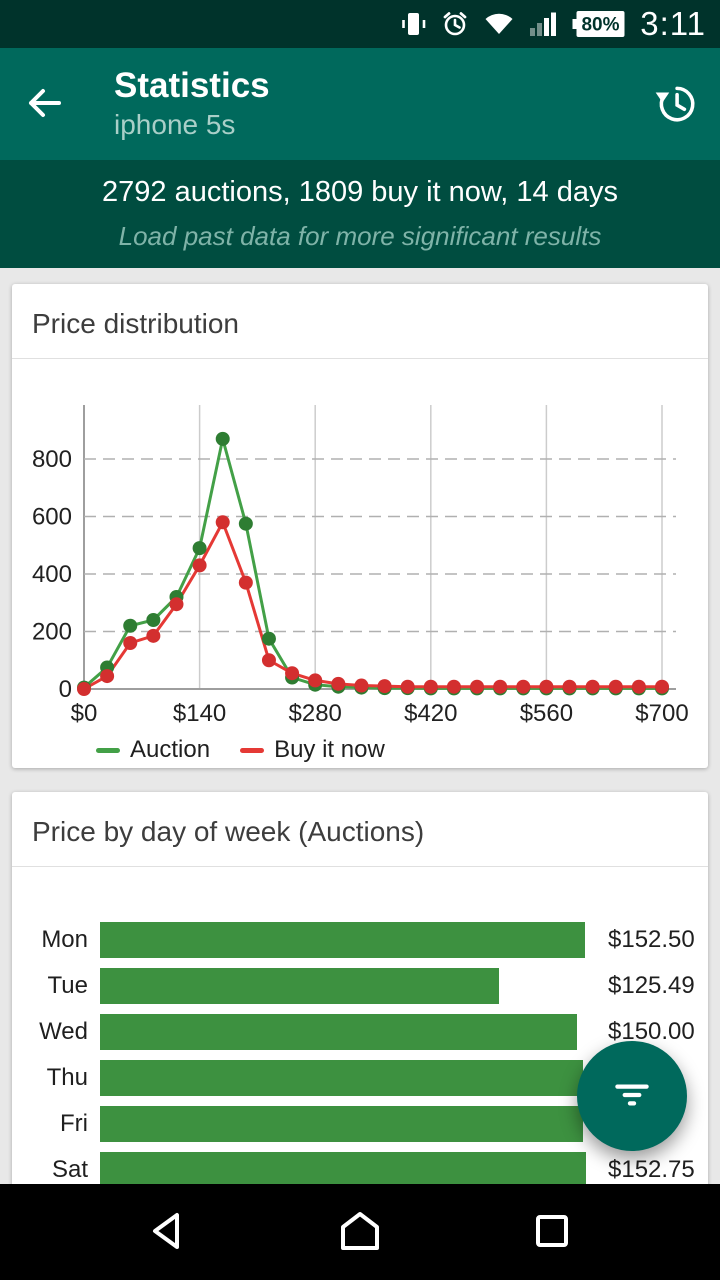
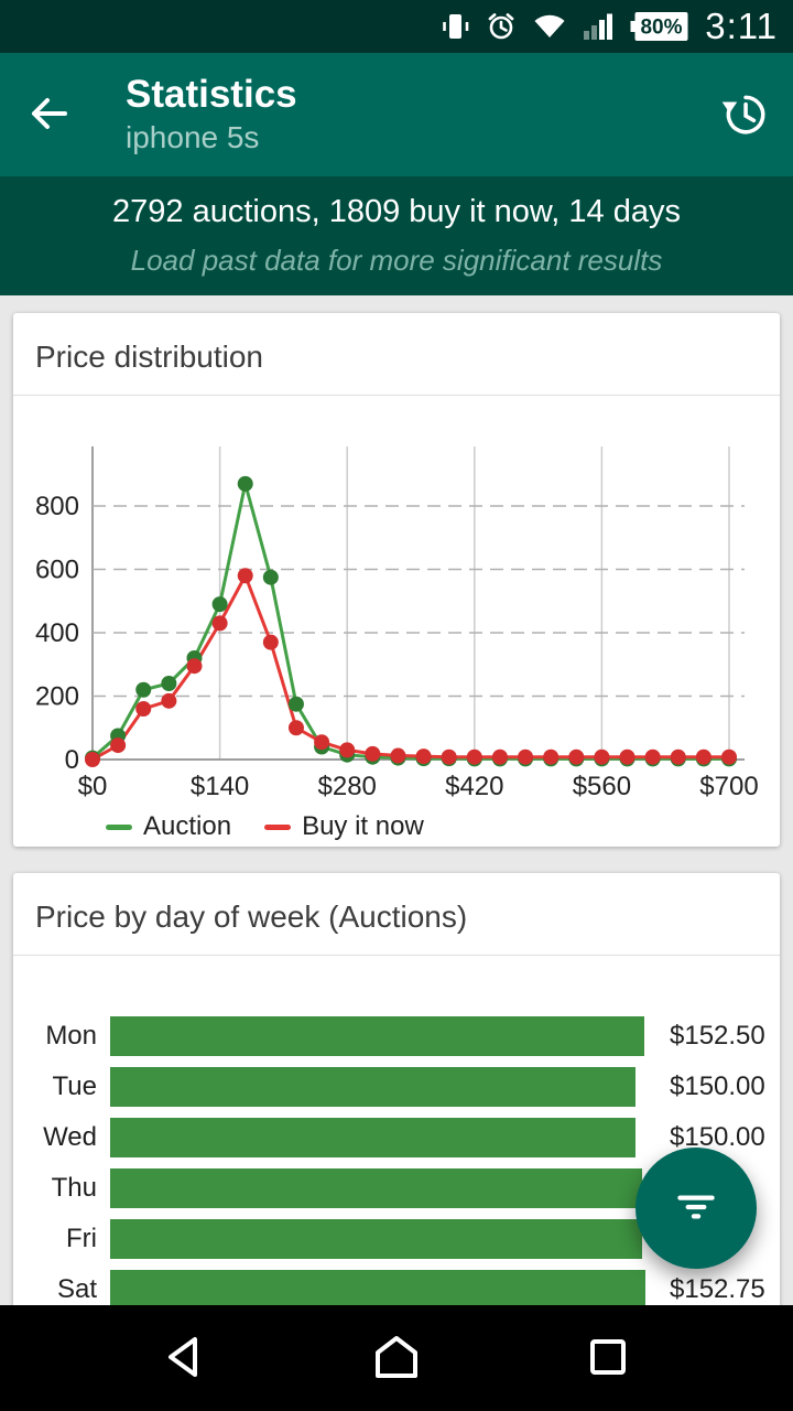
Price by day of week (Auctions)/Tue: $125.49 -> $150.00
